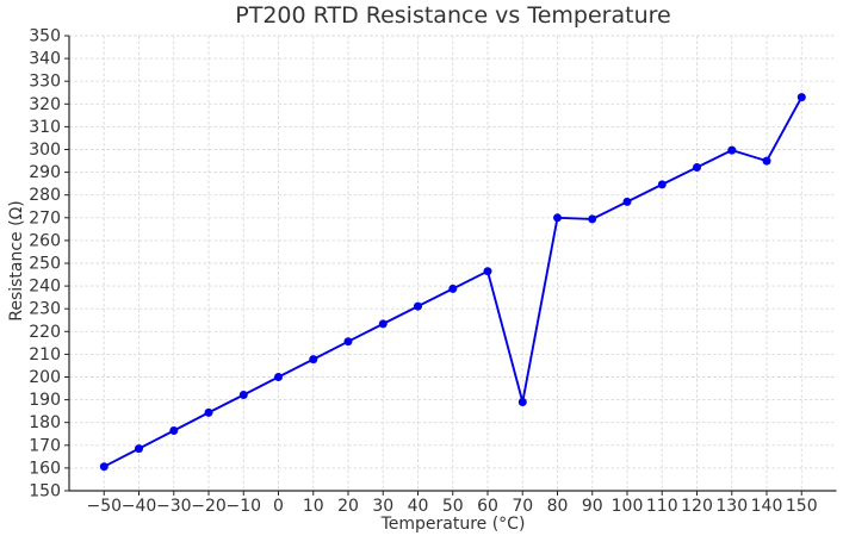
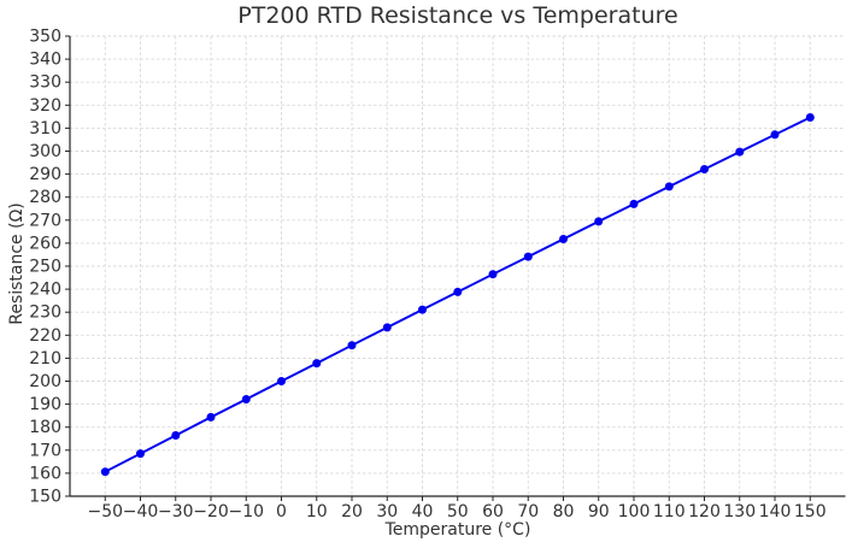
70: 189 -> 254
80: 270 -> 262
140: 295 -> 307
150: 323 -> 315
